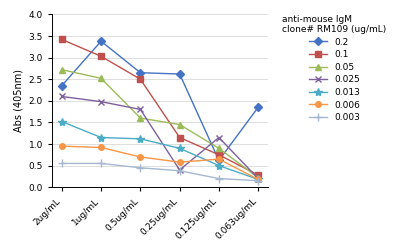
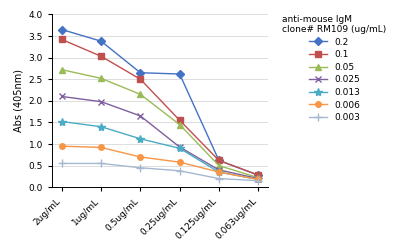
0.2/2ug/mL: 2.35 -> 3.65
0.013/1ug/mL: 1.15 -> 1.40
0.05/0.5ug/mL: 1.60 -> 2.15
0.025/0.5ug/mL: 1.80 -> 1.65
0.1/0.25ug/mL: 1.15 -> 1.55
0.025/0.25ug/mL: 0.40 -> 0.93
0.1/0.125ug/mL: 0.75 -> 0.62
0.05/0.125ug/mL: 0.90 -> 0.50
0.025/0.125ug/mL: 1.15 -> 0.40
0.013/0.125ug/mL: 0.50 -> 0.35
0.006/0.125ug/mL: 0.65 -> 0.35
0.2/0.063ug/mL: 1.85 -> 0.28
